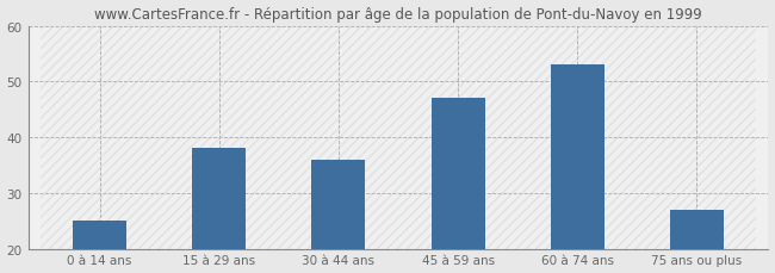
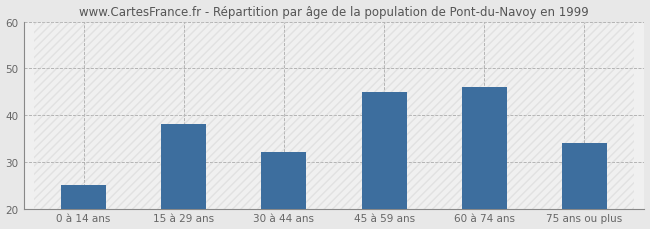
30 à 44 ans: 36 -> 32
45 à 59 ans: 47 -> 45
60 à 74 ans: 53 -> 46
75 ans ou plus: 27 -> 34
